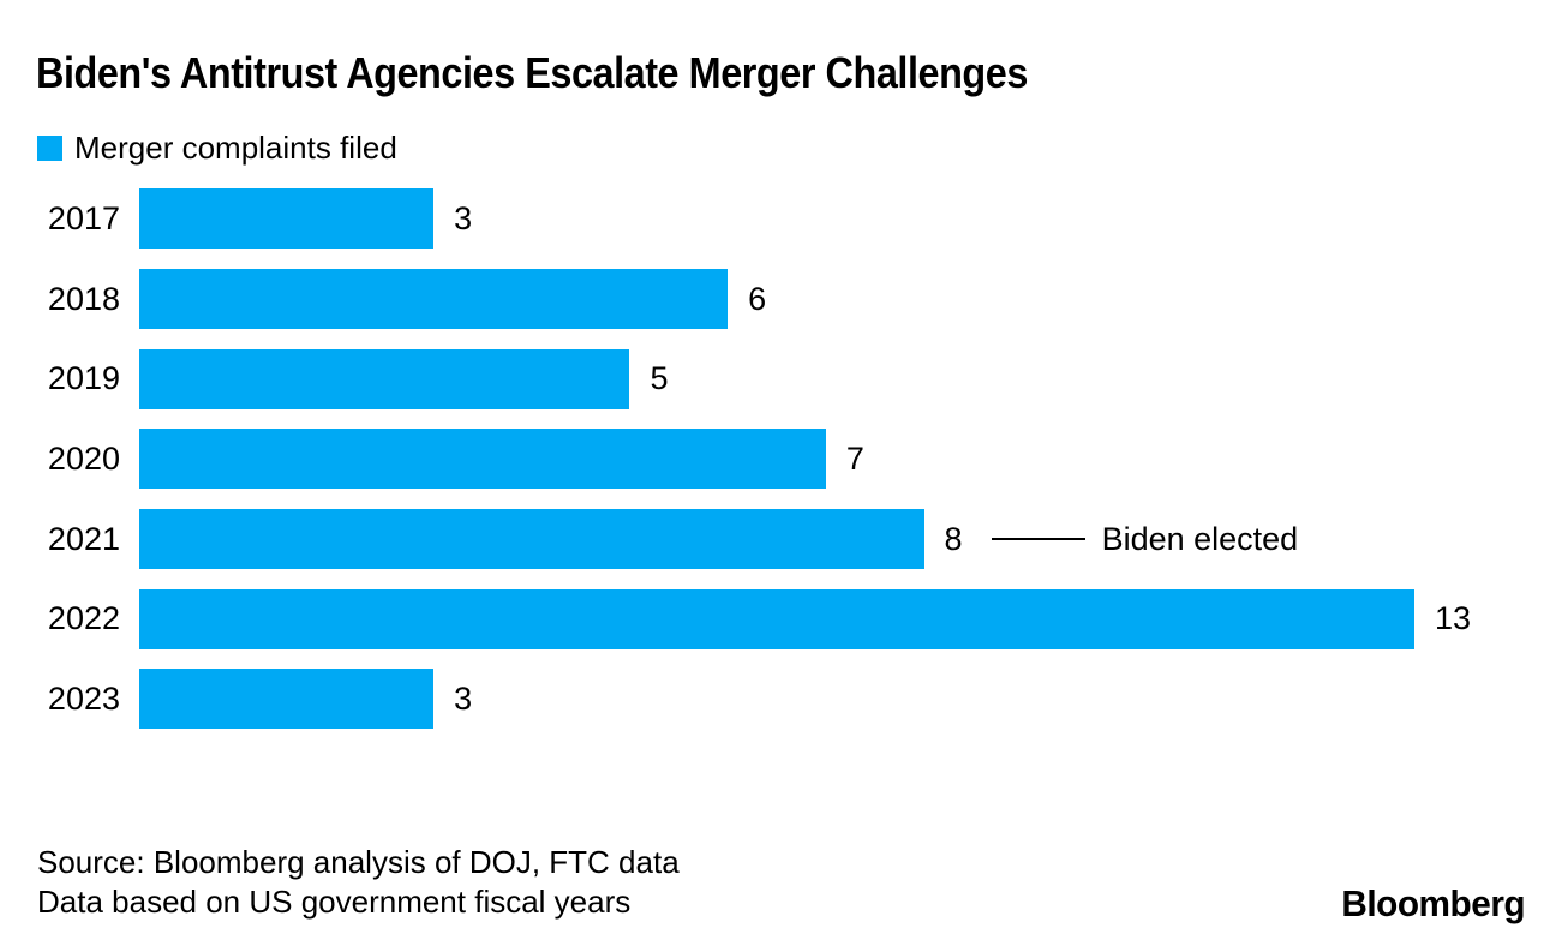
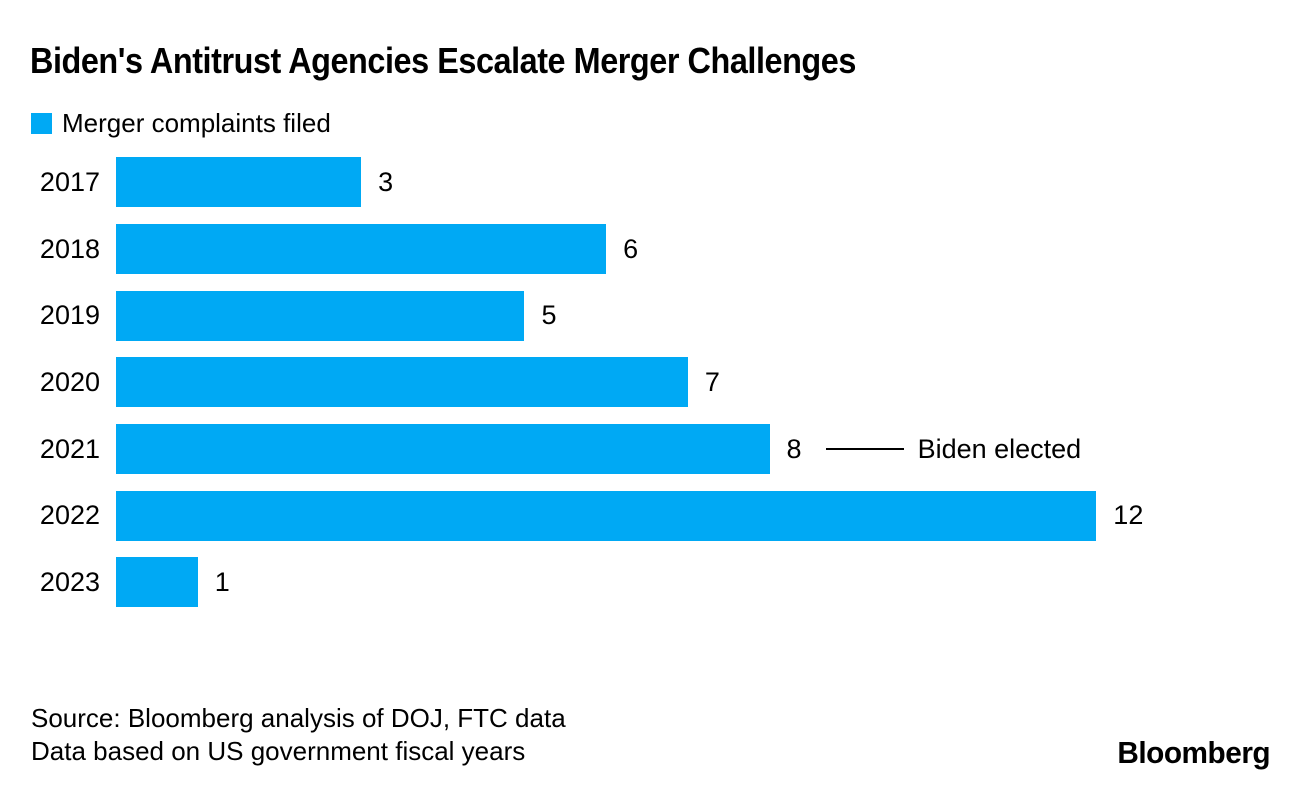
2022: 13 -> 12
2023: 3 -> 1
